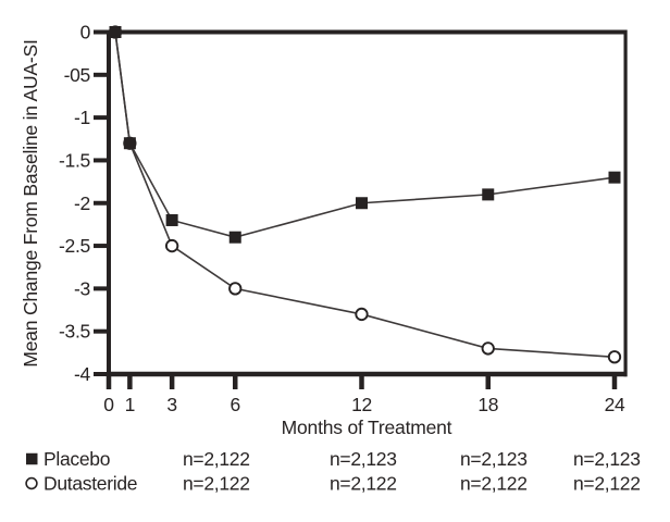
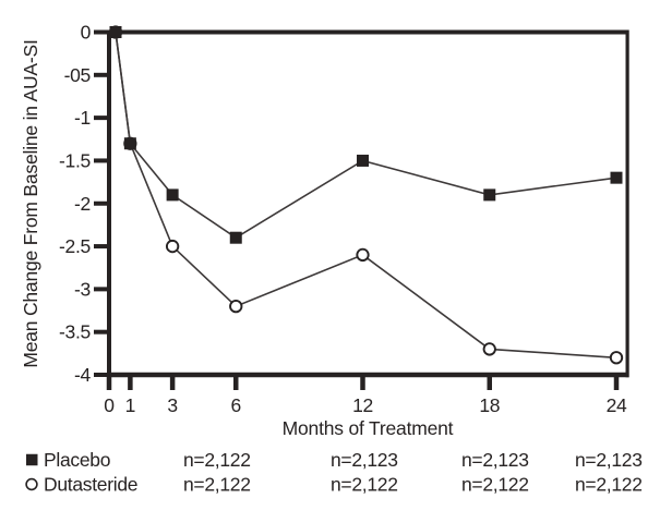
Placebo/3: -2.2 -> -1.9
Dutasteride/6: -3.0 -> -3.2
Placebo/12: -2.0 -> -1.5
Dutasteride/12: -3.3 -> -2.6
